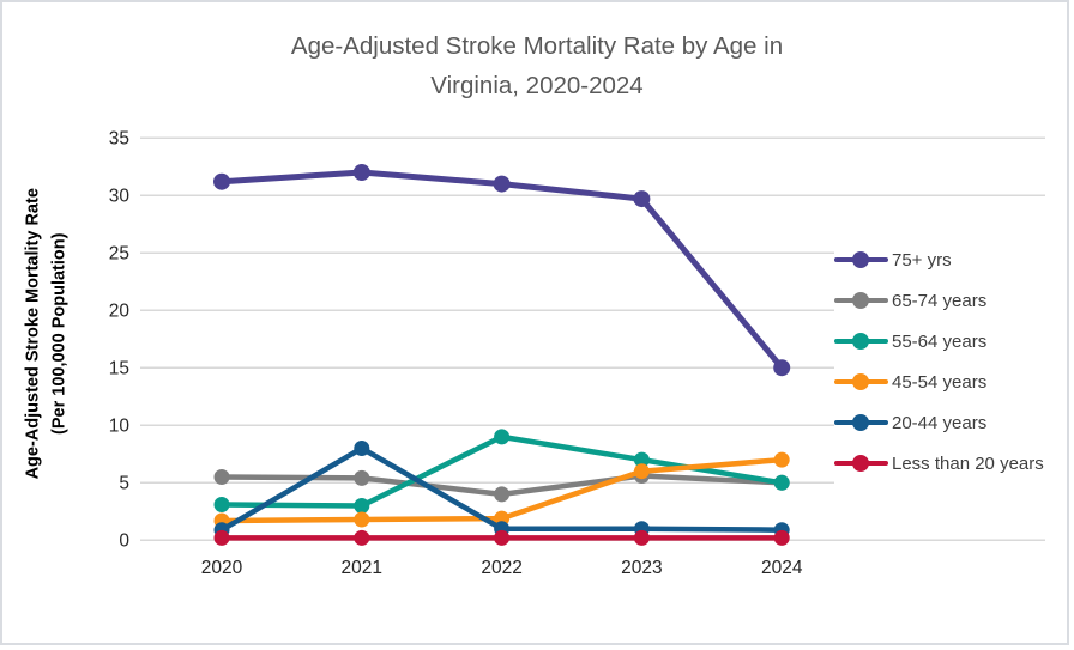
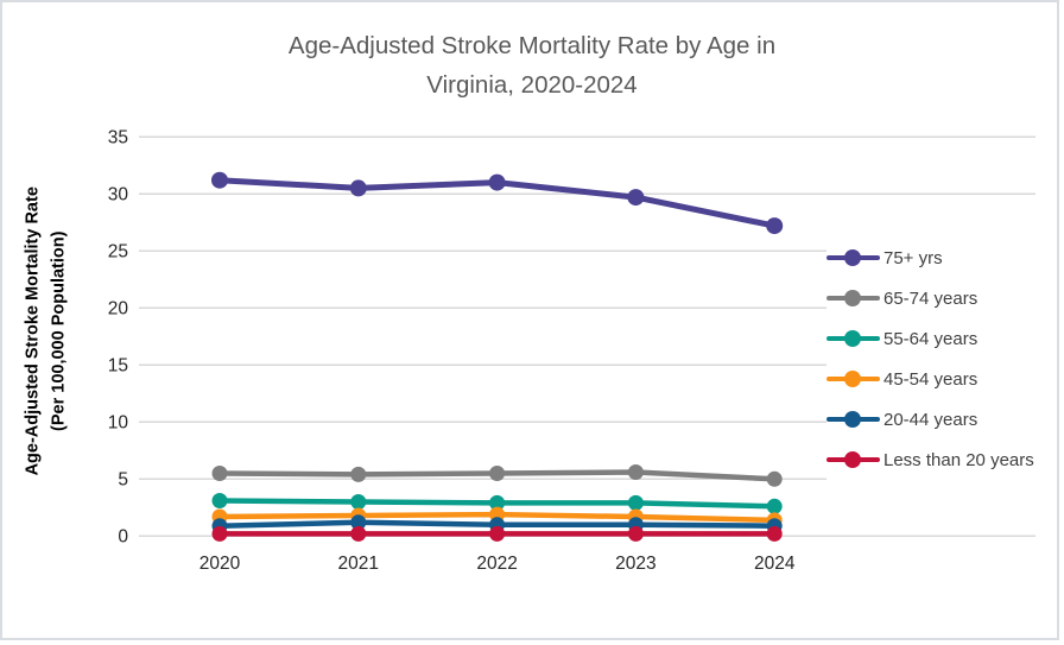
75+ yrs/2021: 32 -> 30
20-44 years/2021: 8 -> 1
65-74 years/2022: 4 -> 6
55-64 years/2022: 9 -> 3
55-64 years/2023: 7 -> 3
45-54 years/2023: 6 -> 2
75+ yrs/2024: 15 -> 27
55-64 years/2024: 5 -> 3
45-54 years/2024: 7 -> 1
